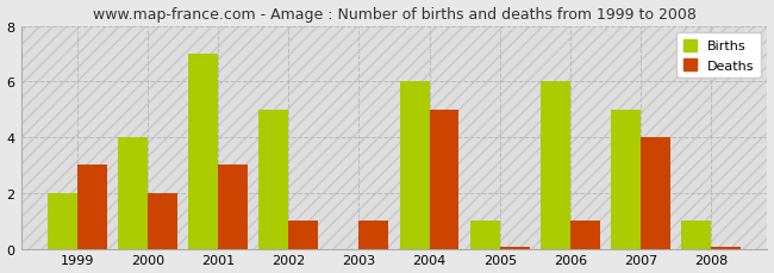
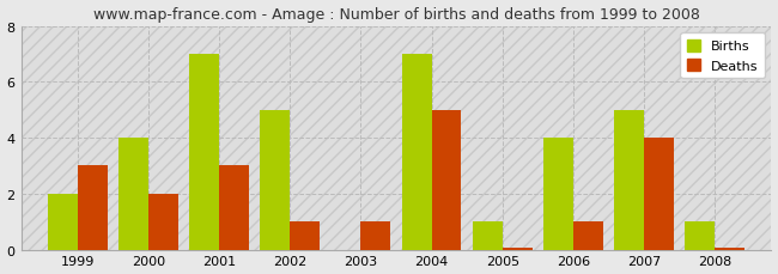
Births/2004: 6 -> 7
Births/2006: 6 -> 4
